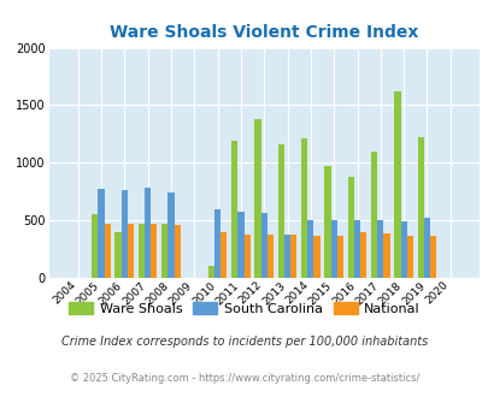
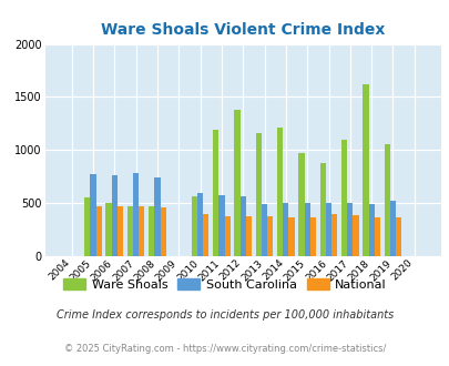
Ware Shoals/2006: 400 -> 500
Ware Shoals/2010: 100 -> 560
South Carolina/2013: 380 -> 500
Ware Shoals/2019: 1220 -> 1060
